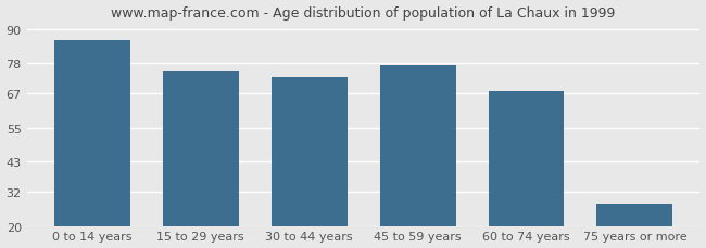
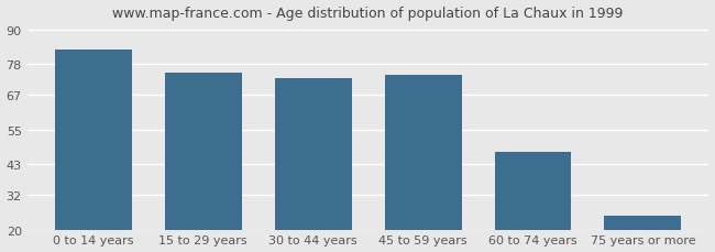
0 to 14 years: 86 -> 83
45 to 59 years: 77 -> 74
60 to 74 years: 68 -> 47
75 years or more: 28 -> 25
